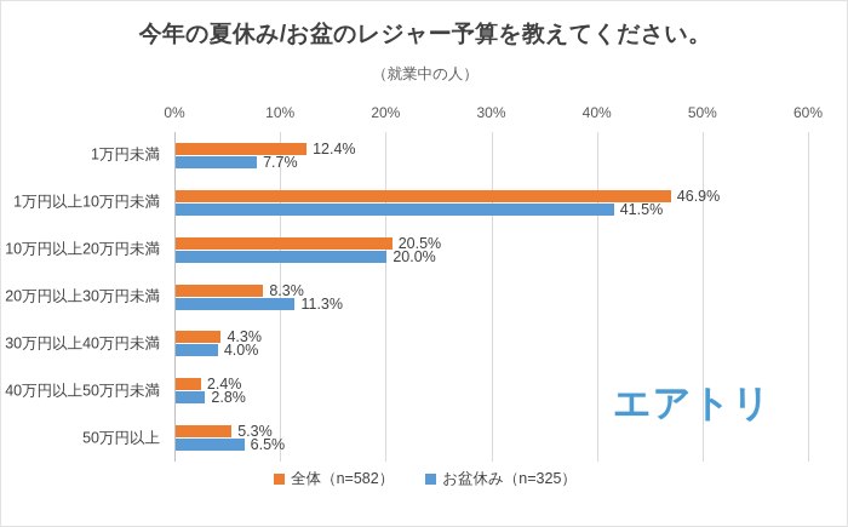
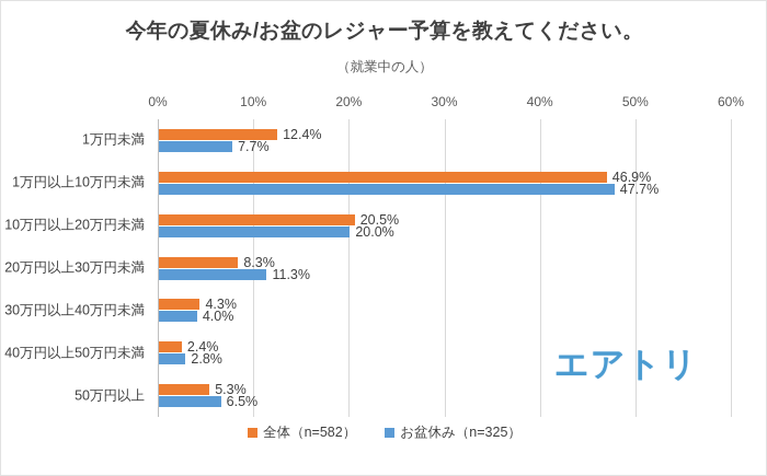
お盆休み（n=325）/1万円以上10万円未満: 41.5% -> 47.7%
